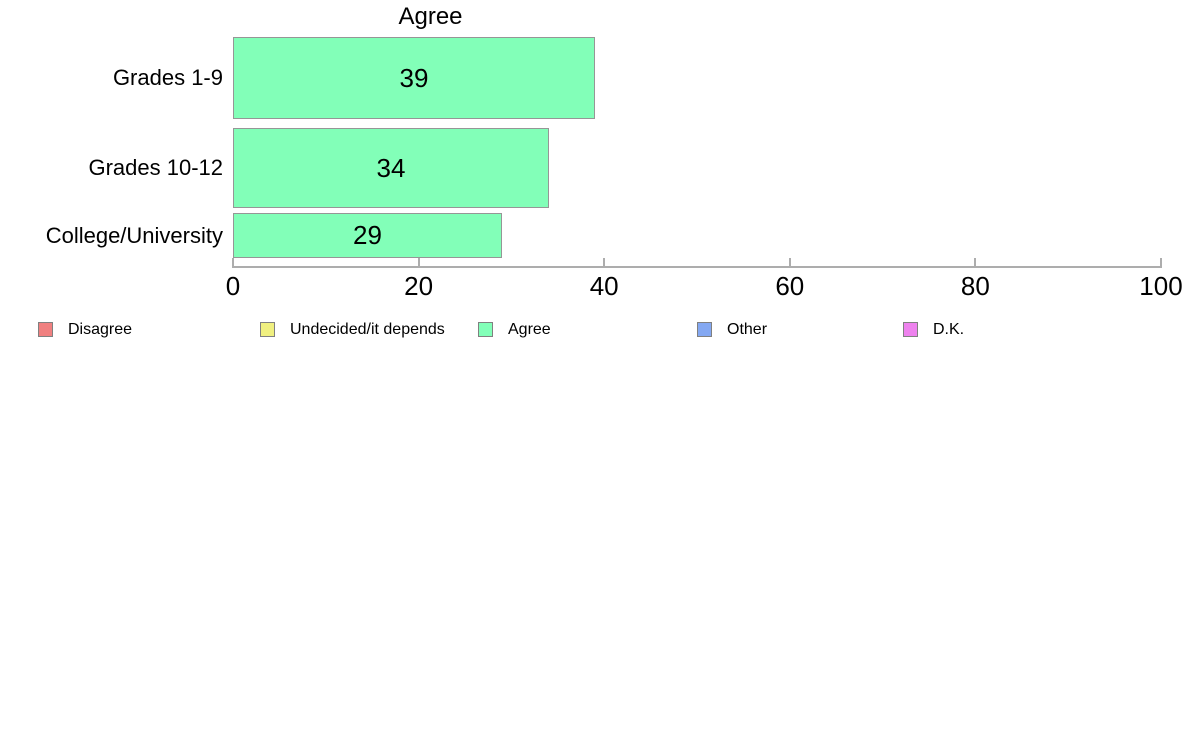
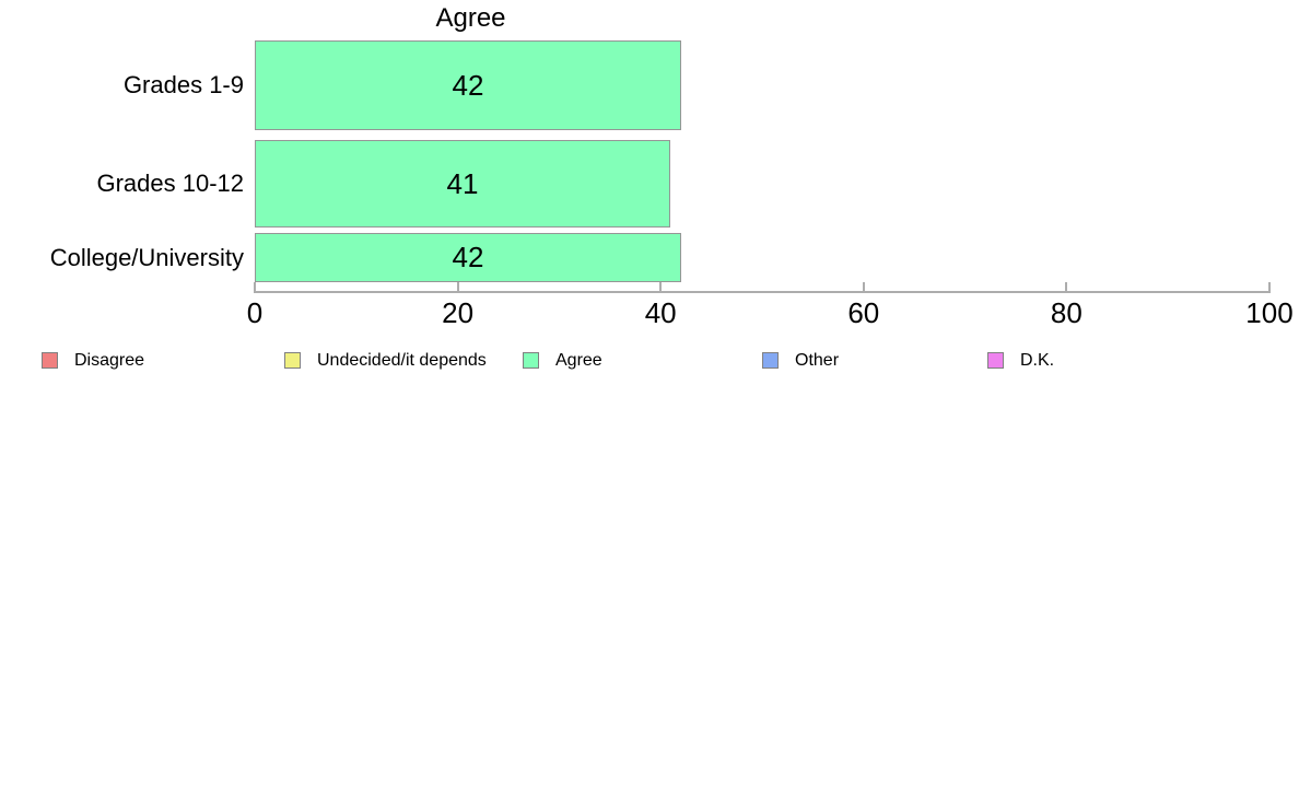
Grades 1-9: 39 -> 42
Grades 10-12: 34 -> 41
College/University: 29 -> 42
